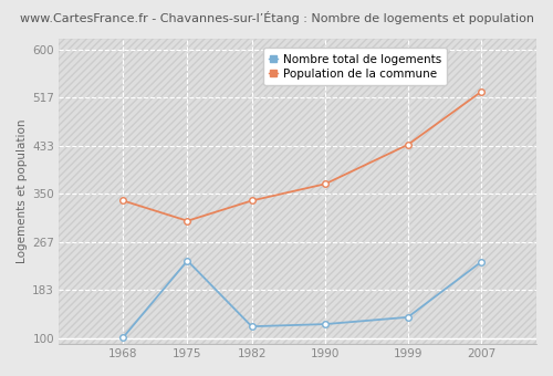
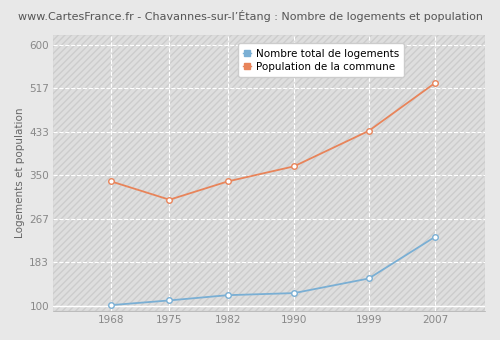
Nombre total de logements/1975: 234 -> 110
Nombre total de logements/1999: 136 -> 152
